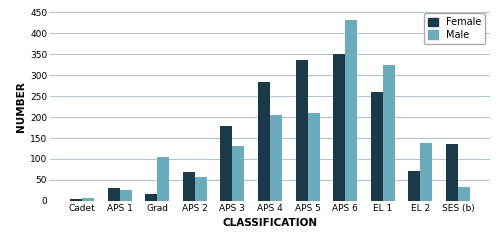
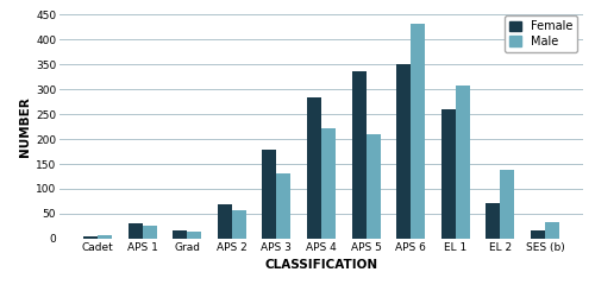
Male/Grad: 105 -> 15
Male/APS 4: 205 -> 221
Male/EL 1: 325 -> 308
Female/SES (b): 135 -> 17
